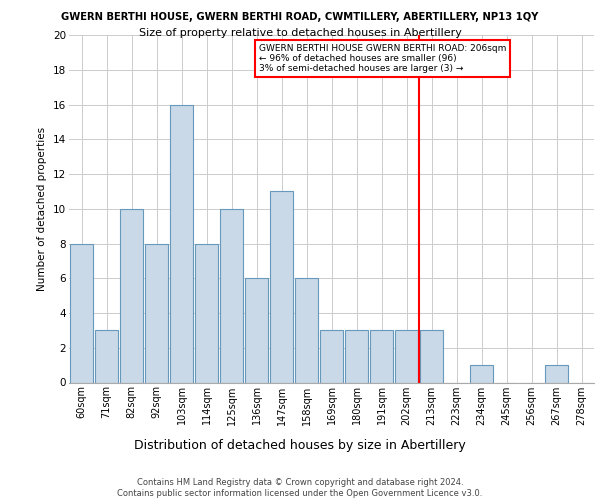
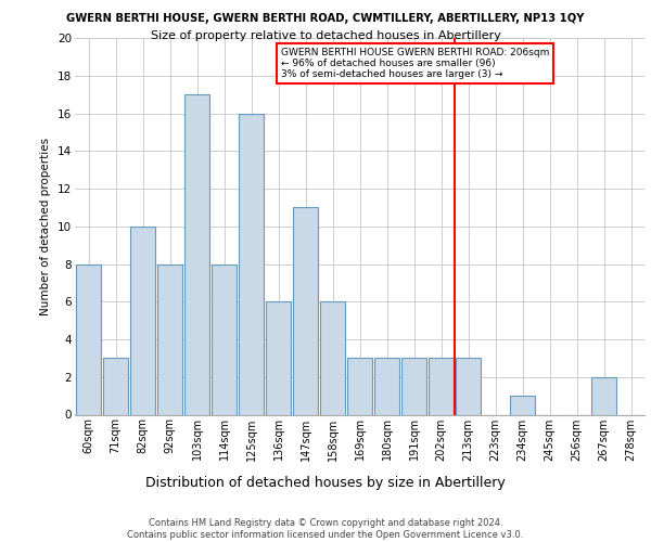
103sqm: 16 -> 17
125sqm: 10 -> 16
267sqm: 1 -> 2
